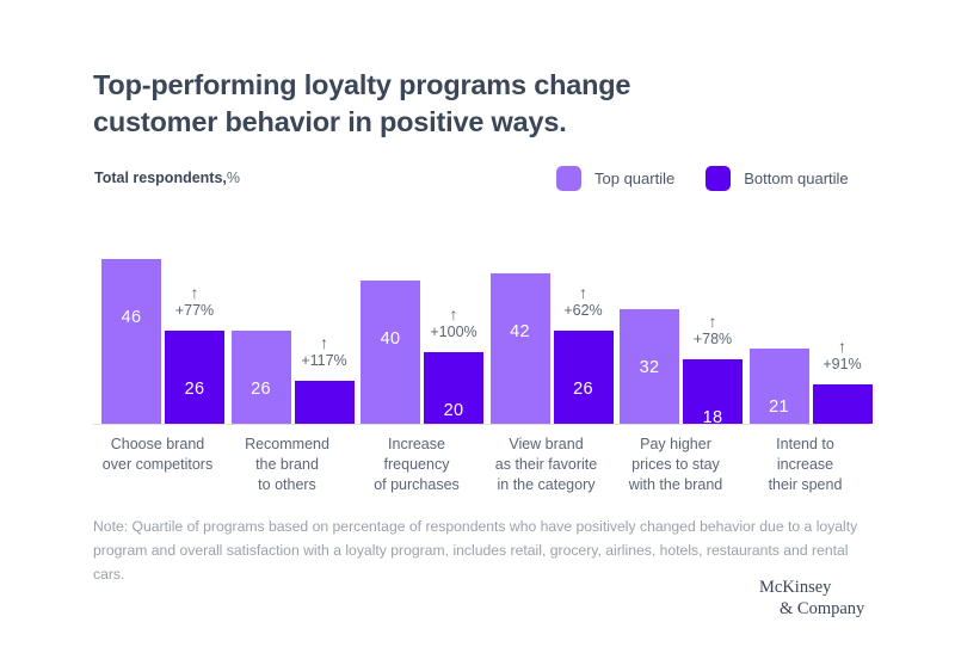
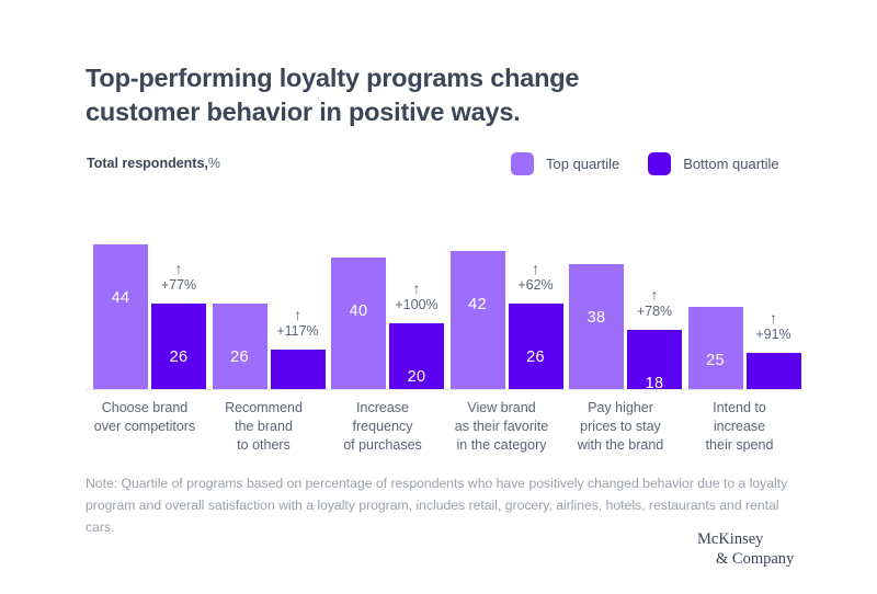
Top quartile/Choose brand over competitors: 46 -> 44
Top quartile/Pay higher prices to stay with the brand: 32 -> 38
Top quartile/Intend to increase their spend: 21 -> 25
